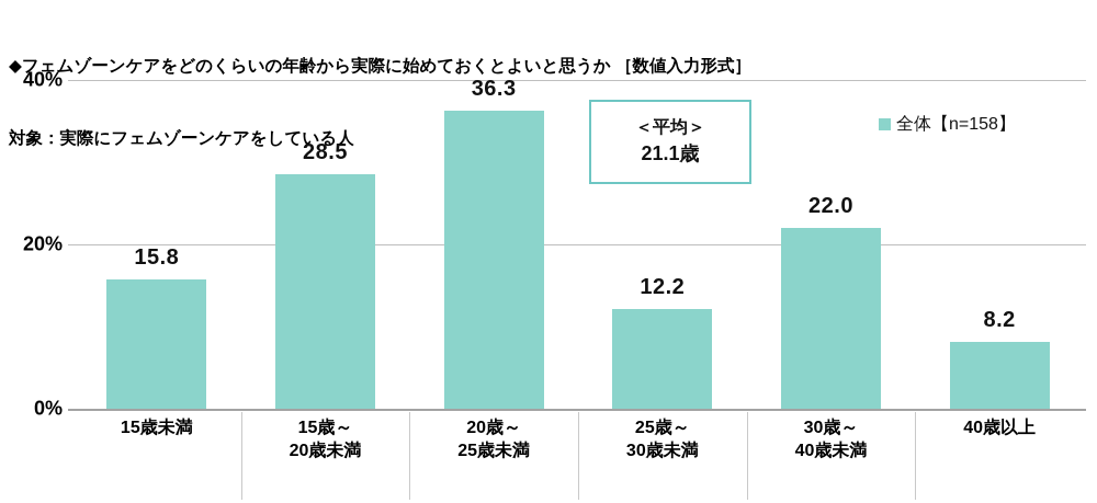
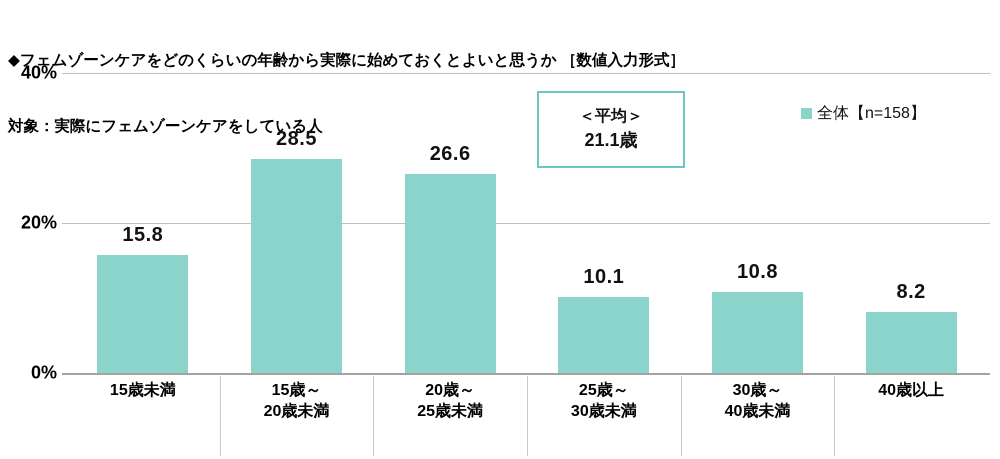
20歳～ 25歳未満: 36.3 -> 26.6
25歳～ 30歳未満: 12.2 -> 10.1
30歳～ 40歳未満: 22.0 -> 10.8
